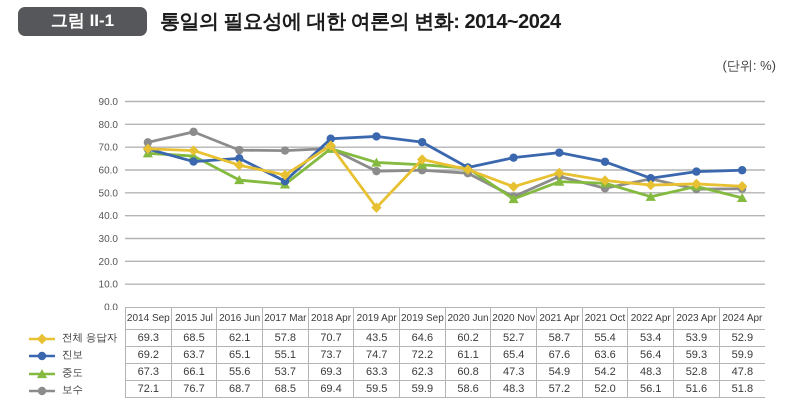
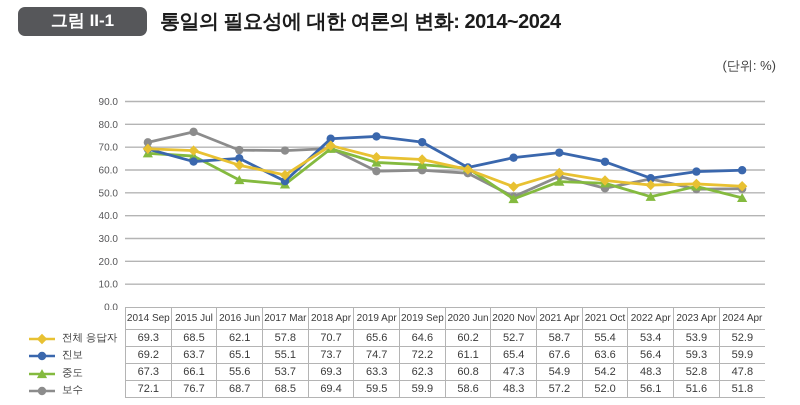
전체 응답자/2019 Apr: 43.5 -> 65.6
